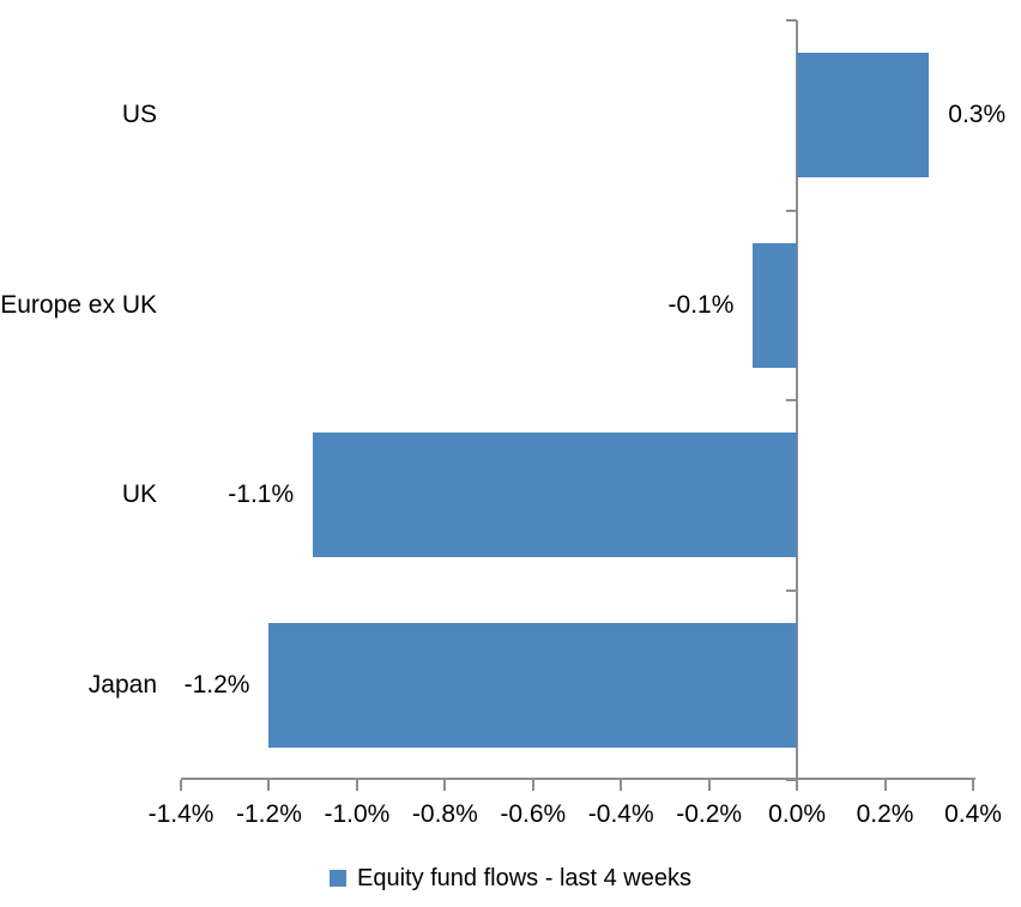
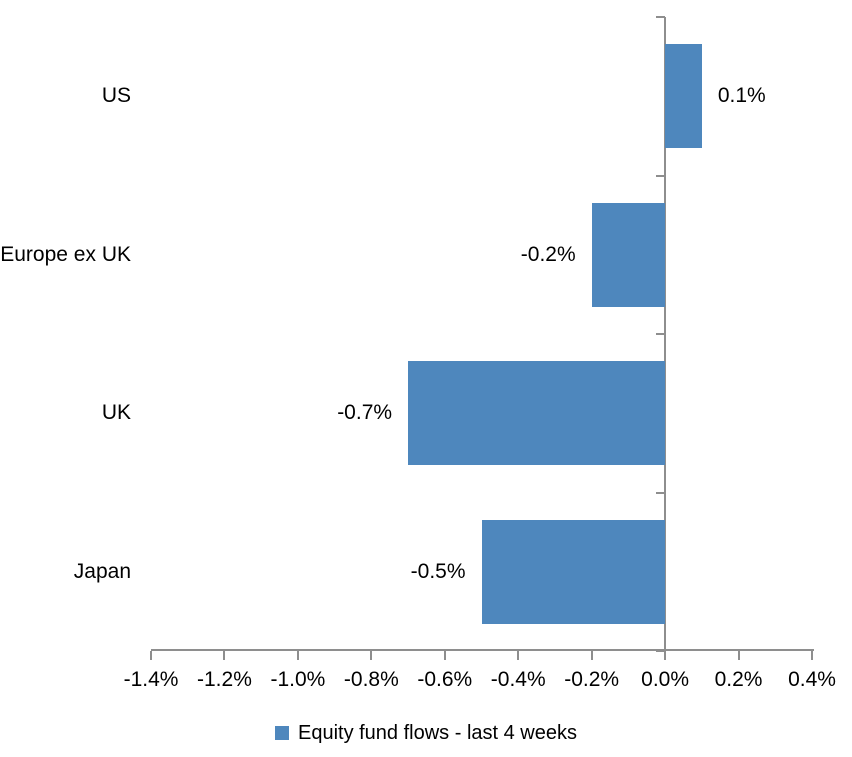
US: 0.3% -> 0.1%
Europe ex UK: -0.1% -> -0.2%
UK: -1.1% -> -0.7%
Japan: -1.2% -> -0.5%
